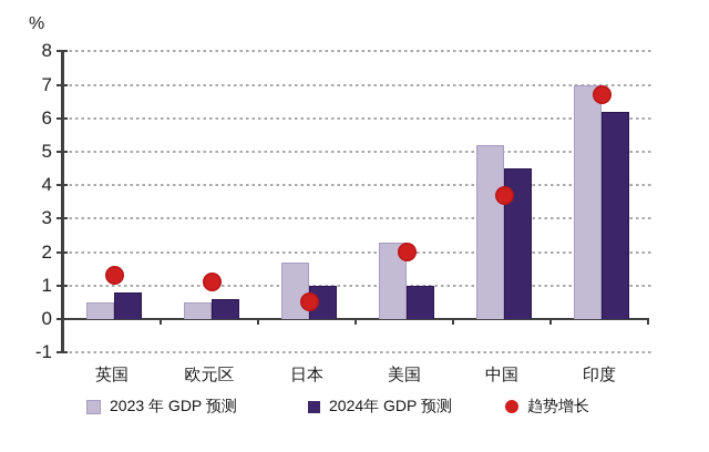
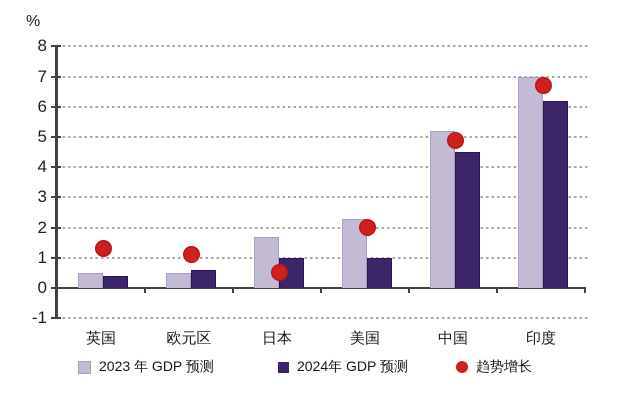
2024年 GDP 预测/英国: 0.8 -> 0.4
趋势增长/中国: 3.7 -> 4.9
